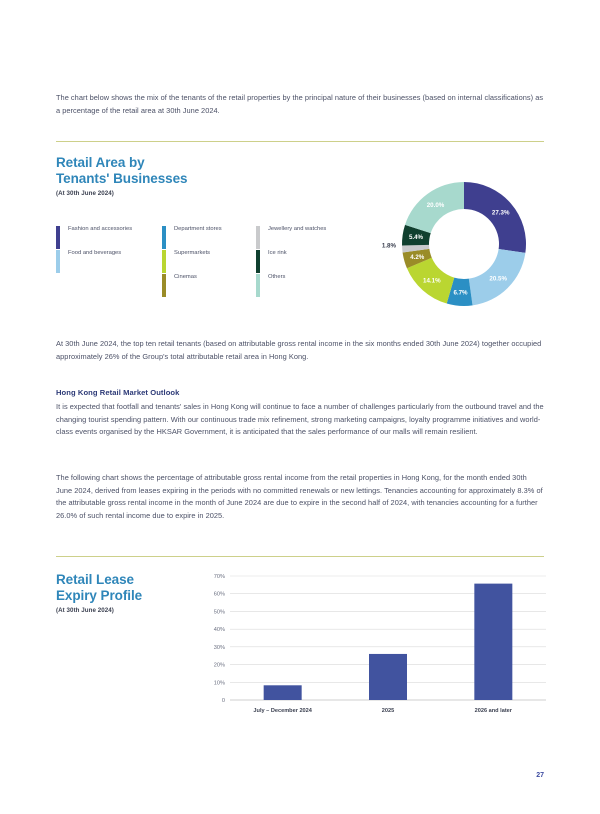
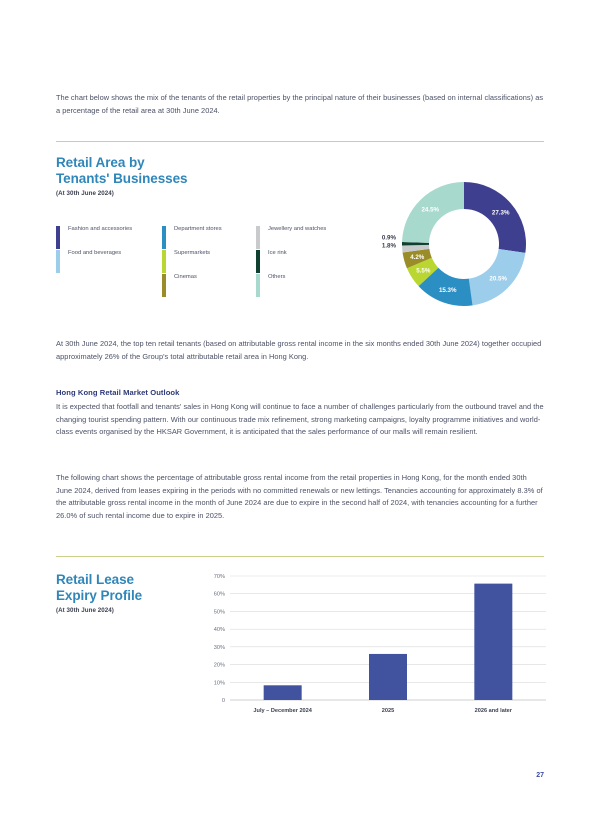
Retail Area by Tenants' Businesses/Department stores: 6.7% -> 15.3%
Retail Area by Tenants' Businesses/Supermarkets: 14.1% -> 5.5%
Retail Area by Tenants' Businesses/Ice rink: 5.4% -> 0.9%
Retail Area by Tenants' Businesses/Others: 20.0% -> 24.5%
